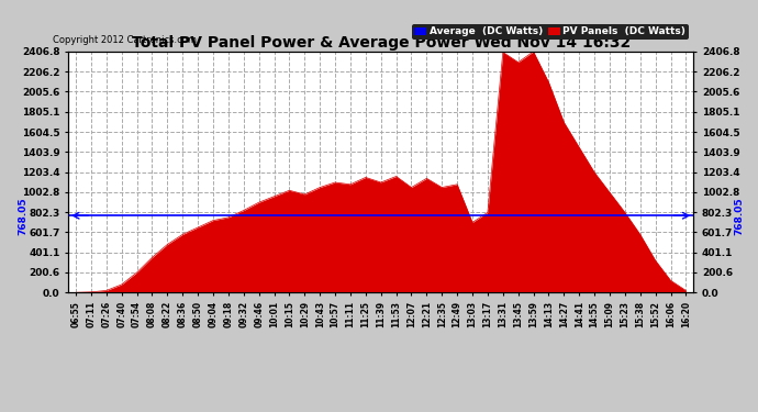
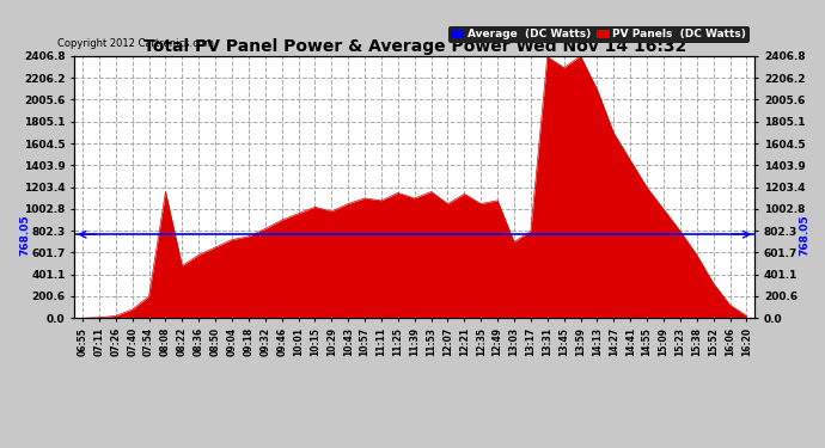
08:08: 350 -> 1160
